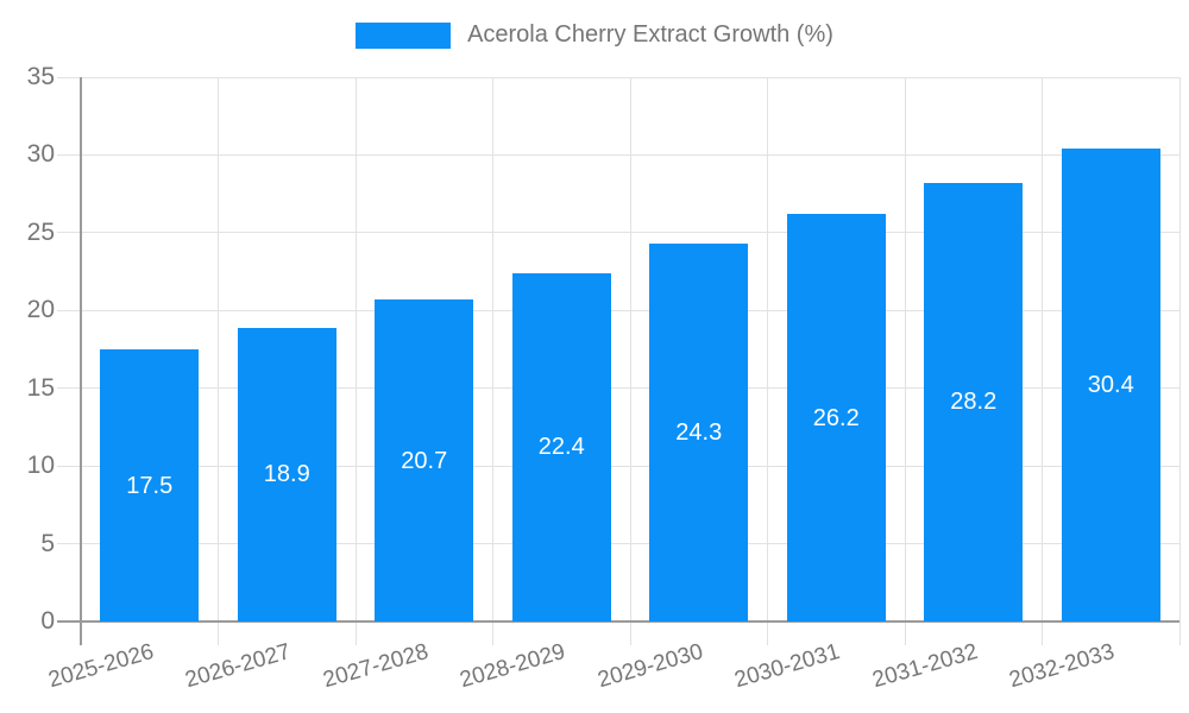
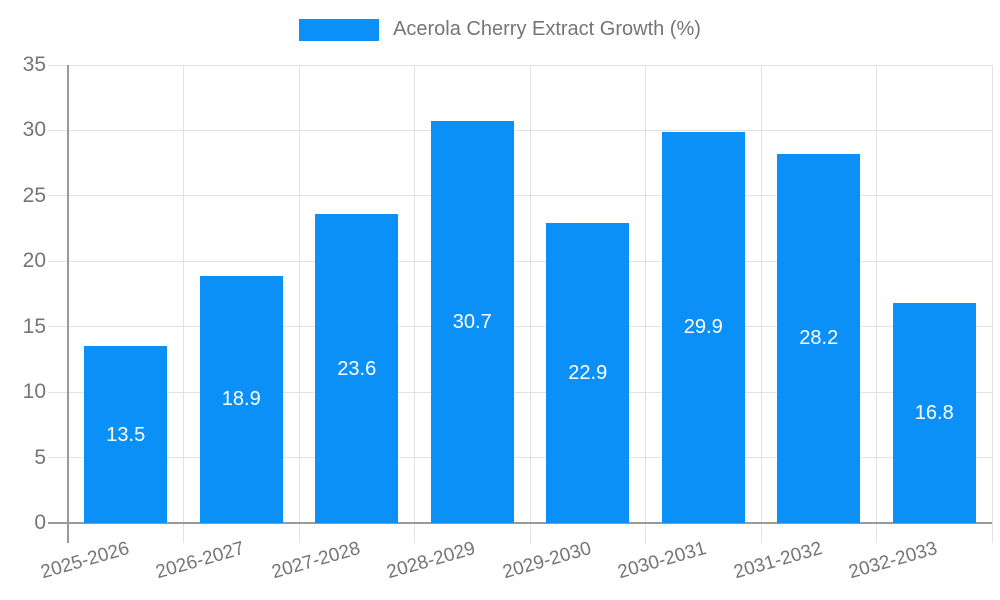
2025-2026: 17.5 -> 13.5
2027-2028: 20.7 -> 23.6
2028-2029: 22.4 -> 30.7
2029-2030: 24.3 -> 22.9
2030-2031: 26.2 -> 29.9
2032-2033: 30.4 -> 16.8
